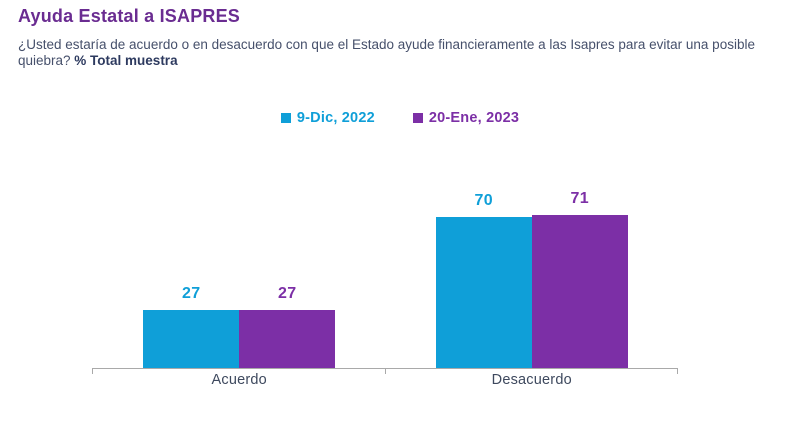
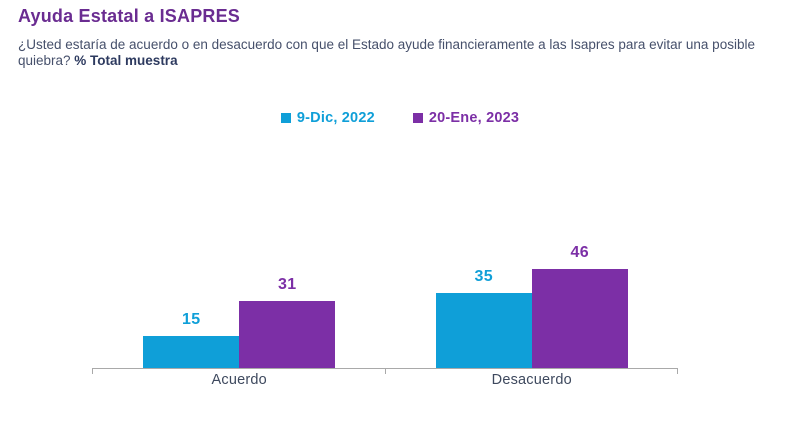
9-Dic, 2022/Acuerdo: 27 -> 15
20-Ene, 2023/Acuerdo: 27 -> 31
9-Dic, 2022/Desacuerdo: 70 -> 35
20-Ene, 2023/Desacuerdo: 71 -> 46
